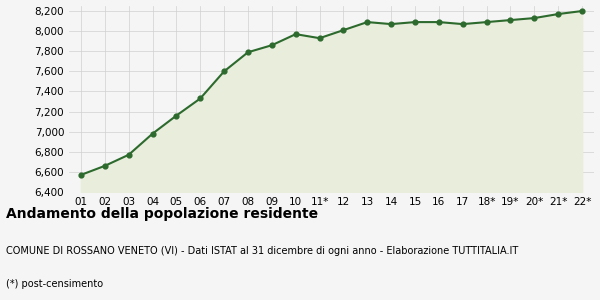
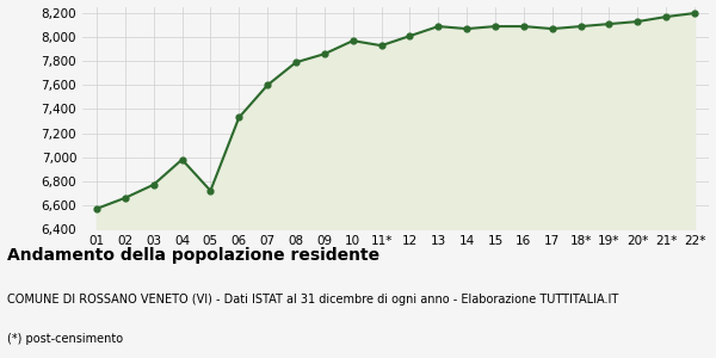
05: 7,160 -> 6,720
